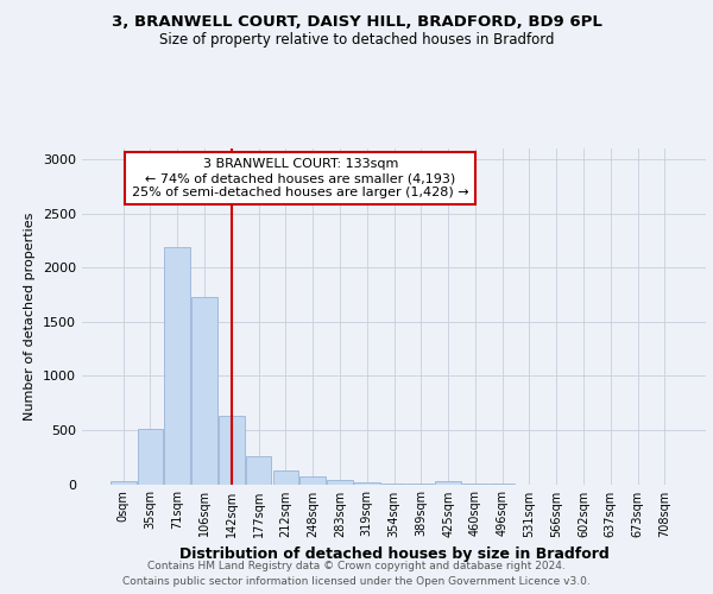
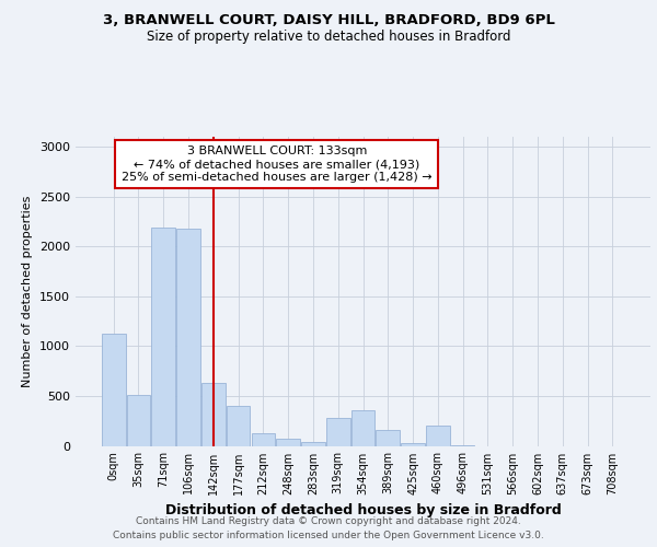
0sqm: 30 -> 1120
106sqm: 1730 -> 2180
177sqm: 260 -> 400
319sqm: 20 -> 280
354sqm: 10 -> 360
389sqm: 0 -> 160
460sqm: 0 -> 200
